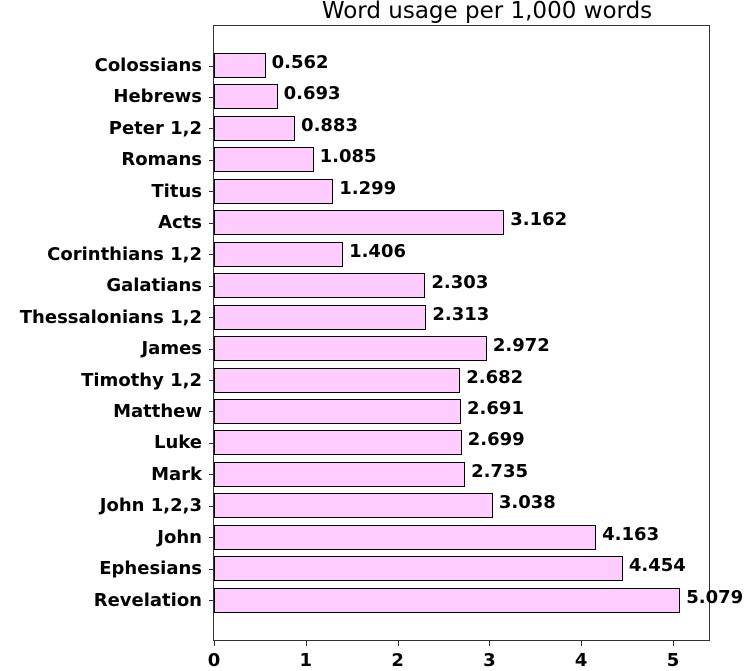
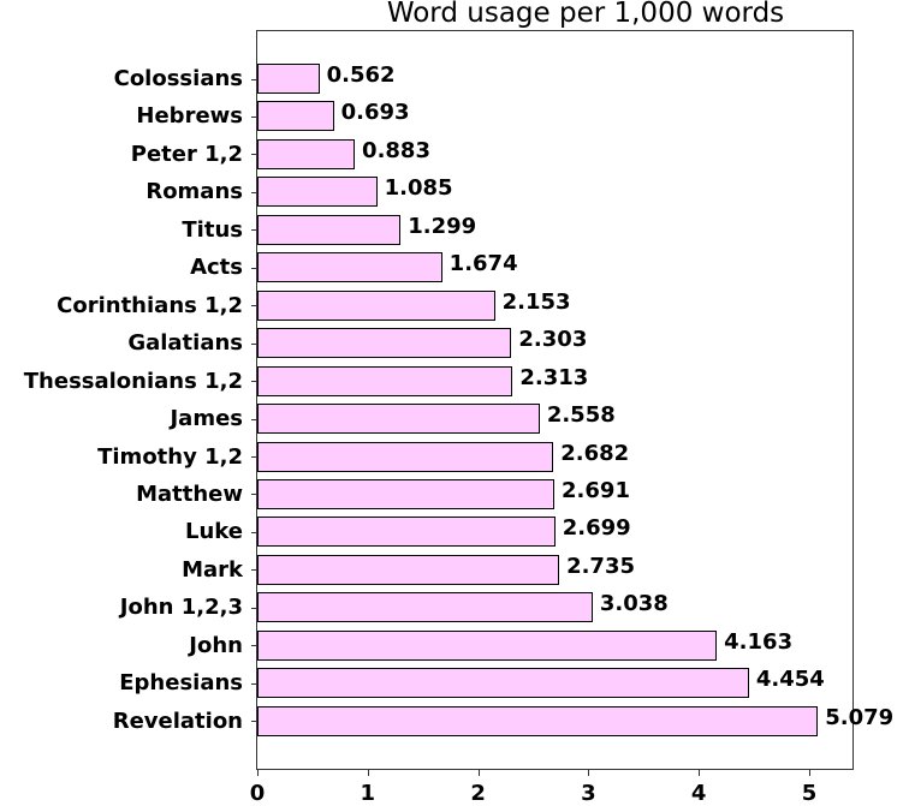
Acts: 3.162 -> 1.674
Corinthians 1,2: 1.406 -> 2.153
James: 2.972 -> 2.558
